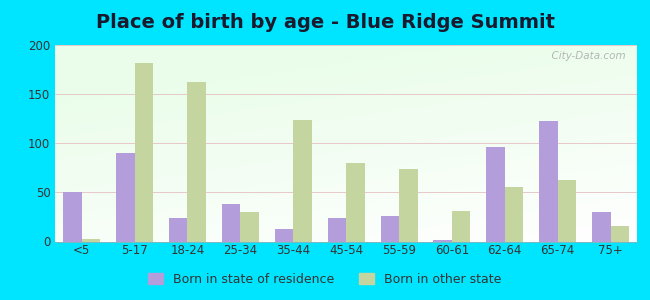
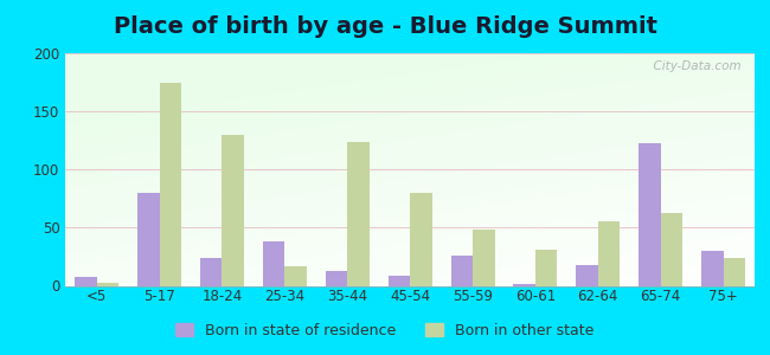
Born in state of residence/<5: 50 -> 8
Born in state of residence/5-17: 90 -> 80
Born in other state/5-17: 182 -> 175
Born in other state/18-24: 162 -> 130
Born in other state/25-34: 30 -> 17
Born in state of residence/45-54: 24 -> 9
Born in other state/55-59: 74 -> 48
Born in state of residence/62-64: 96 -> 18
Born in other state/75+: 16 -> 24
